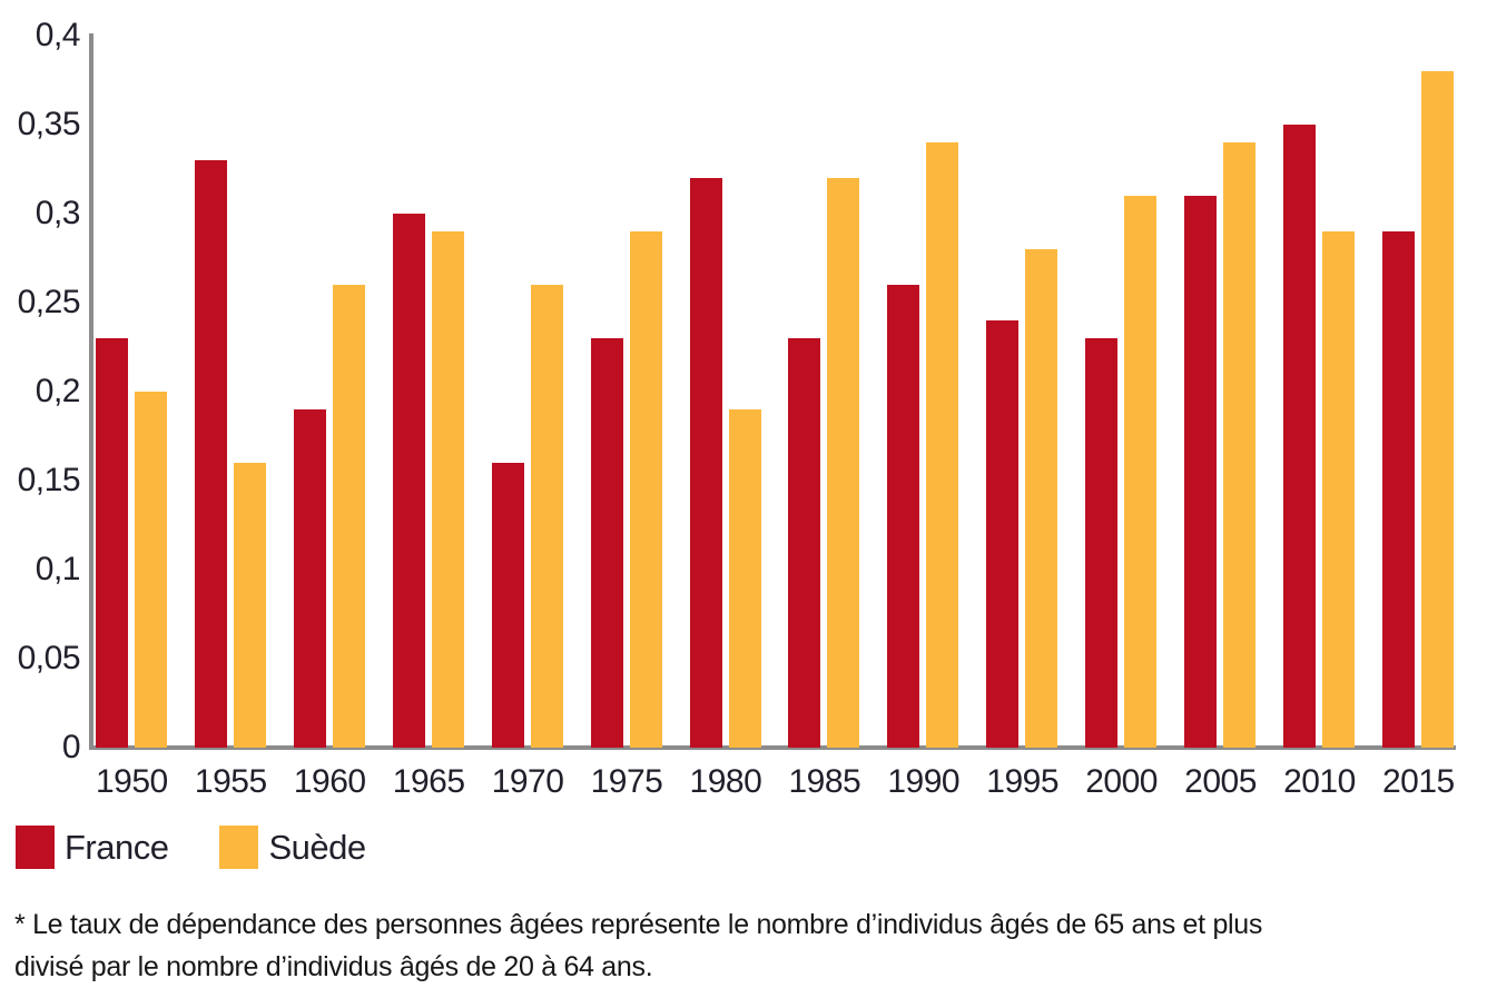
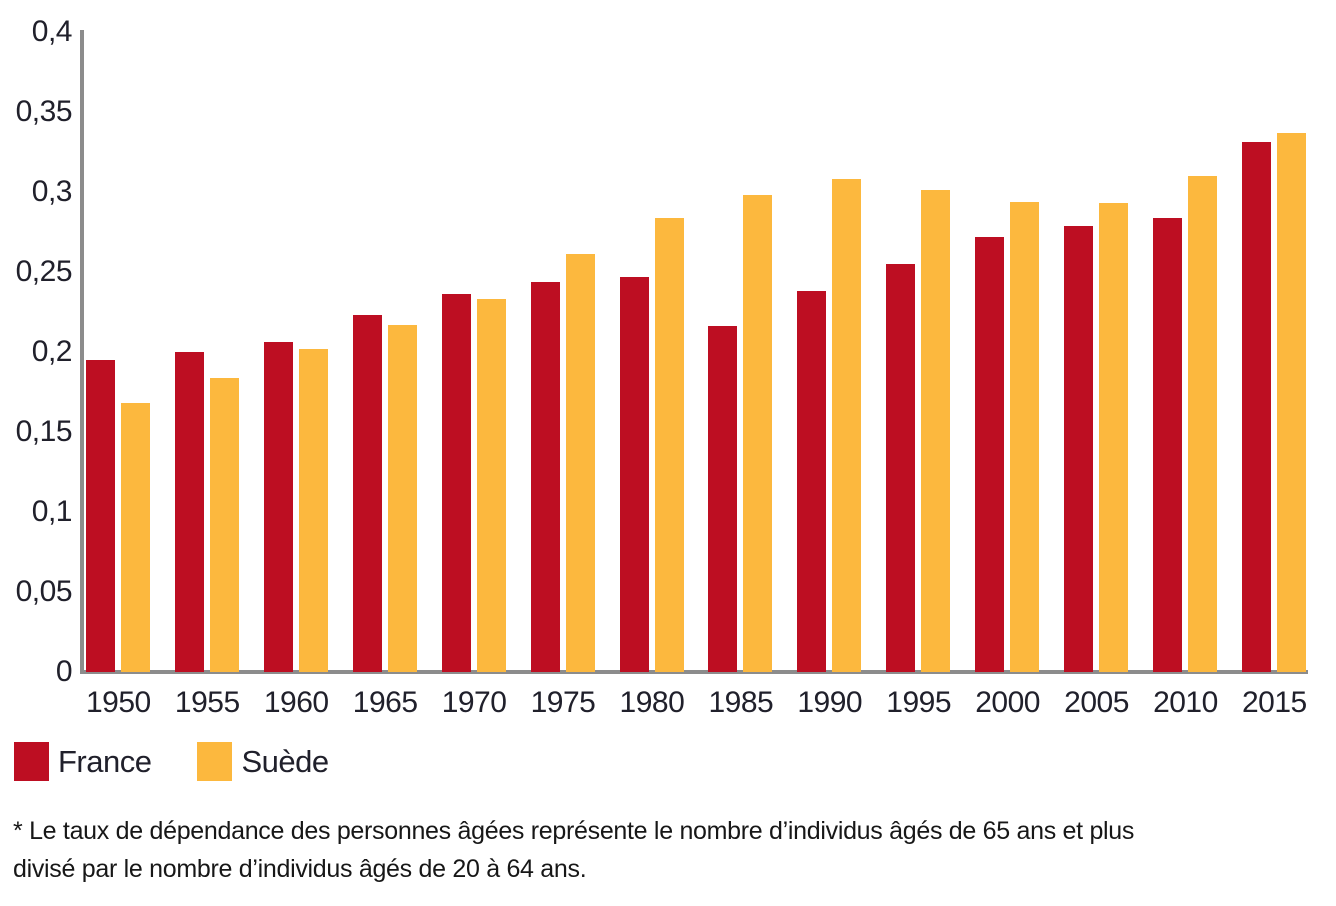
France/1950: 0,23 -> 0,20
Suède/1950: 0,20 -> 0,17
France/1955: 0,33 -> 0,20
Suède/1955: 0,16 -> 0,18
France/1960: 0,19 -> 0,21
Suède/1960: 0,26 -> 0,20
France/1965: 0,30 -> 0,22
Suède/1965: 0,29 -> 0,22
France/1970: 0,16 -> 0,24
Suède/1970: 0,26 -> 0,23
France/1975: 0,23 -> 0,24
Suède/1975: 0,29 -> 0,26
France/1980: 0,32 -> 0,25
Suède/1980: 0,19 -> 0,28
France/1985: 0,23 -> 0,22
Suède/1985: 0,32 -> 0,30
France/1990: 0,26 -> 0,24
Suède/1990: 0,34 -> 0,31
France/1995: 0,24 -> 0,26
Suède/1995: 0,28 -> 0,30
France/2000: 0,23 -> 0,27
Suède/2000: 0,31 -> 0,29
France/2005: 0,31 -> 0,28
Suède/2005: 0,34 -> 0,29
France/2010: 0,35 -> 0,28
Suède/2010: 0,29 -> 0,31
France/2015: 0,29 -> 0,33
Suède/2015: 0,38 -> 0,34
